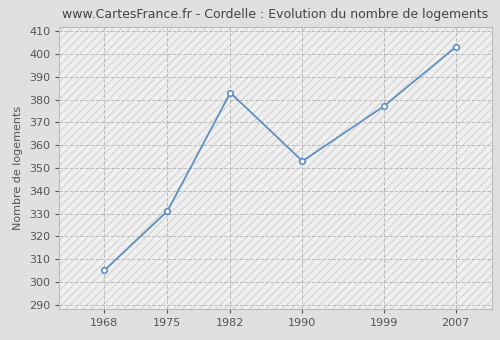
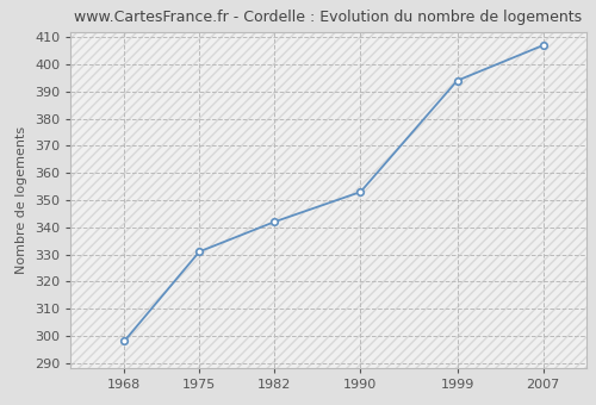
1968: 305 -> 298
1982: 383 -> 342
1999: 377 -> 394
2007: 403 -> 407
